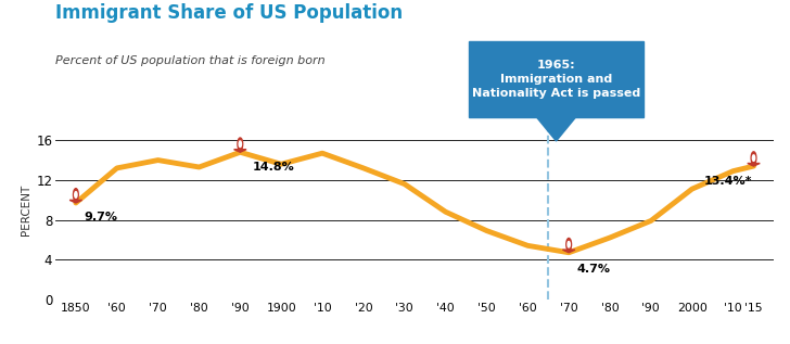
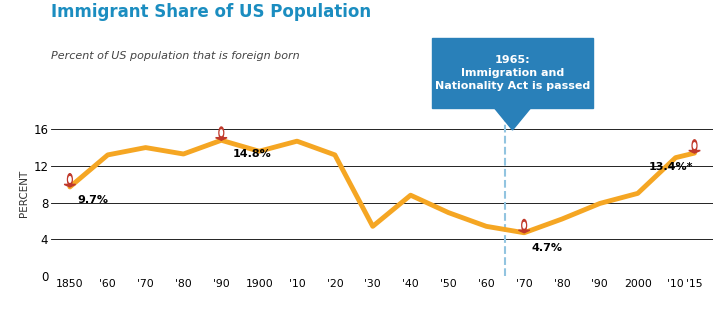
'30: 11.6 -> 5.4
2000: 11.1 -> 9.0
